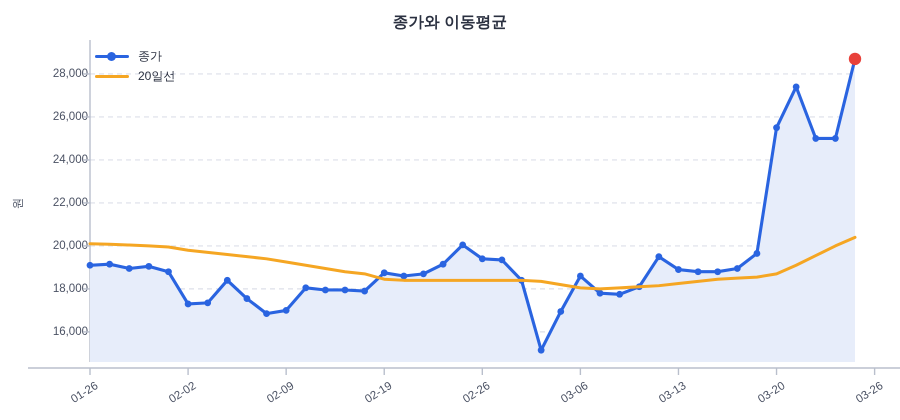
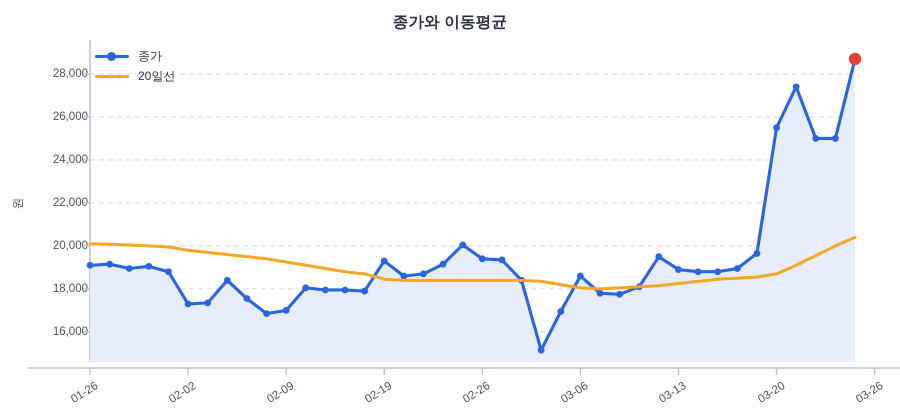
종가/02-19: 18800 -> 19300
